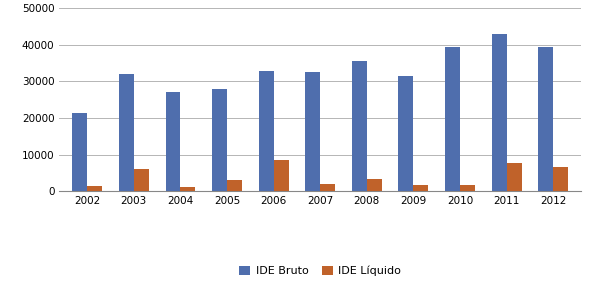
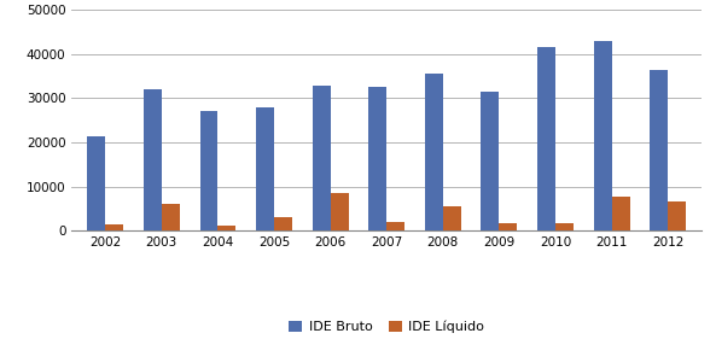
IDE Líquido/2008: 3200 -> 5500
IDE Bruto/2010: 39500 -> 41500
IDE Bruto/2012: 39500 -> 36500
